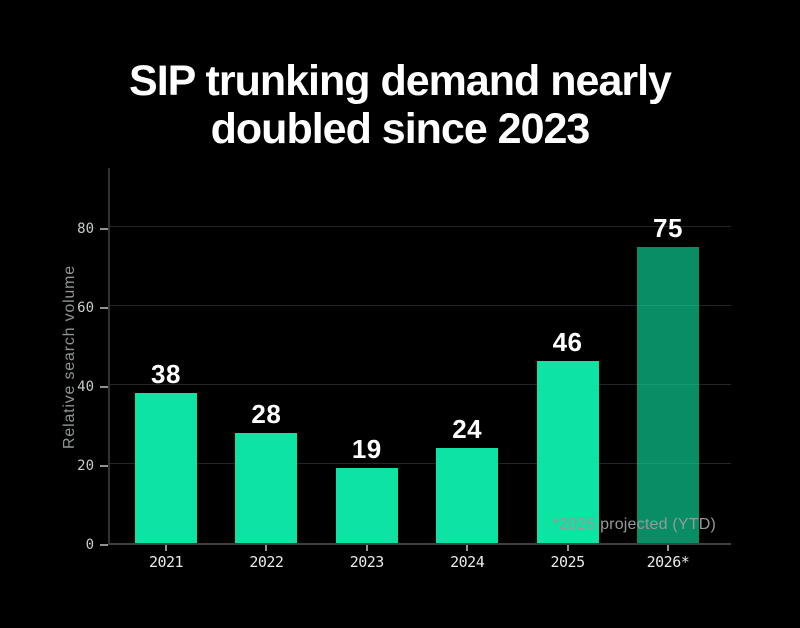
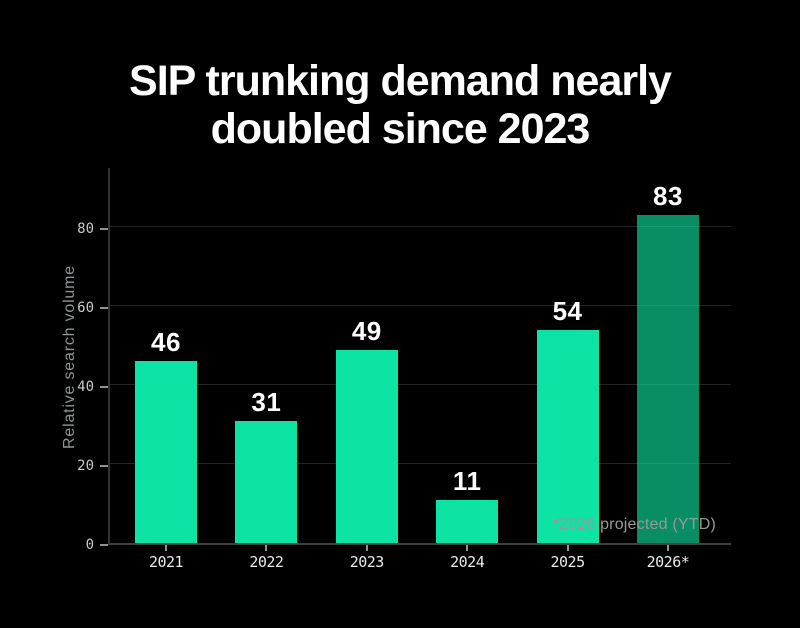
2021: 38 -> 46
2022: 28 -> 31
2023: 19 -> 49
2024: 24 -> 11
2025: 46 -> 54
2026*: 75 -> 83
